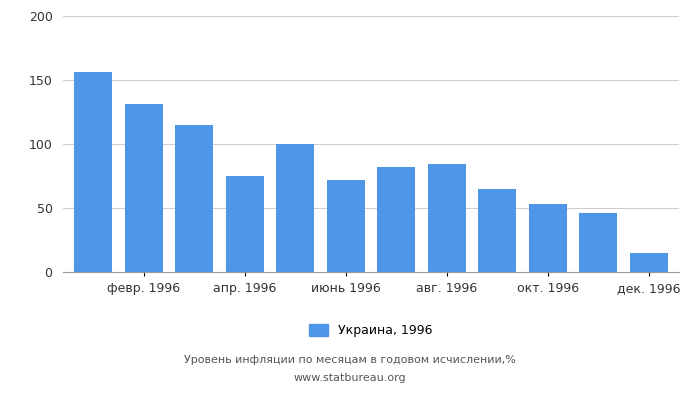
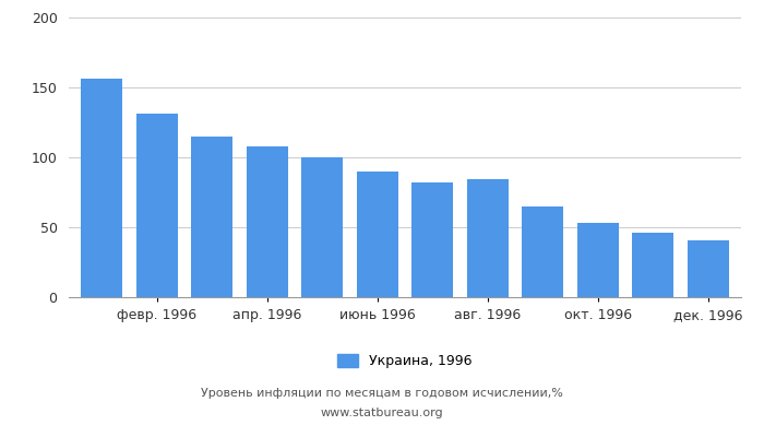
апр. 1996: 75 -> 108
июнь 1996: 72 -> 90
дек. 1996: 15 -> 41
